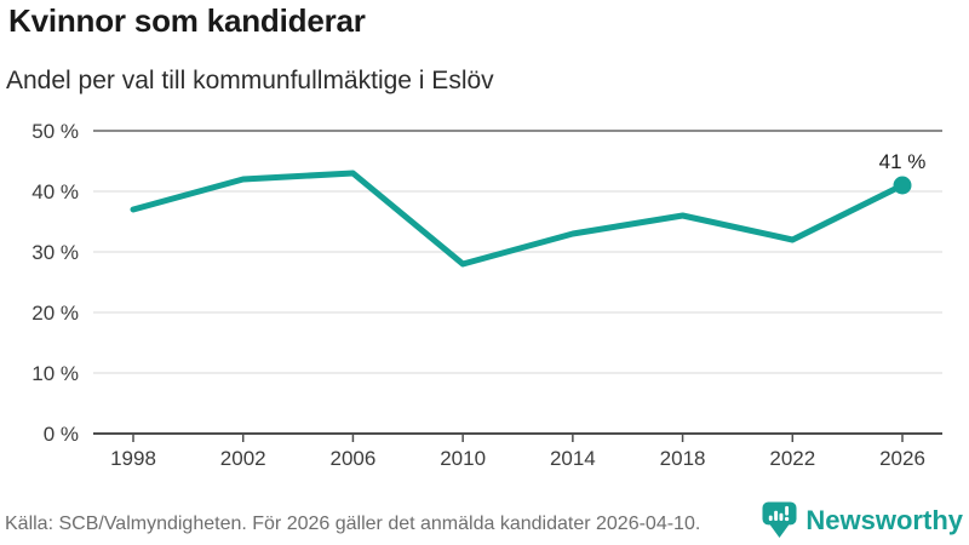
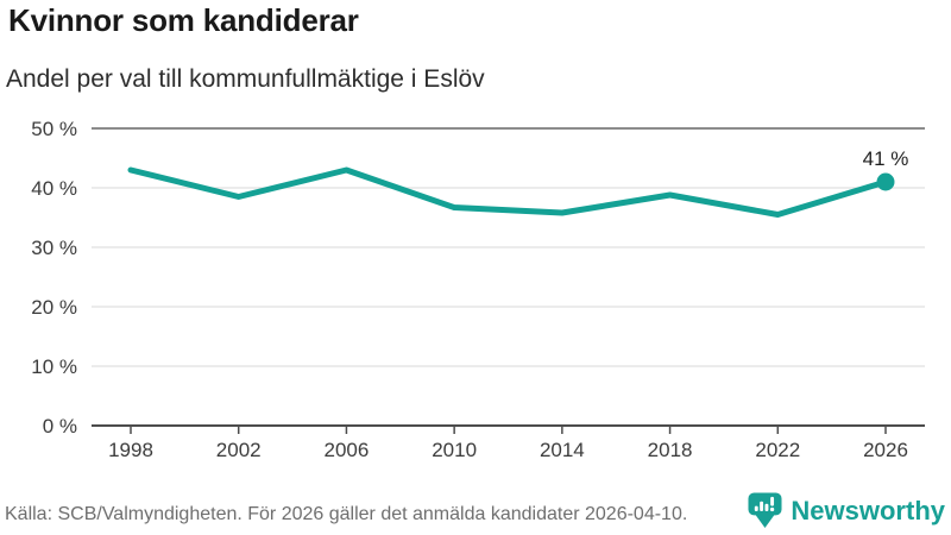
1998: 37% -> 43%
2002: 42% -> 38%
2010: 28% -> 37%
2014: 33% -> 36%
2018: 36% -> 39%
2022: 32% -> 36%
